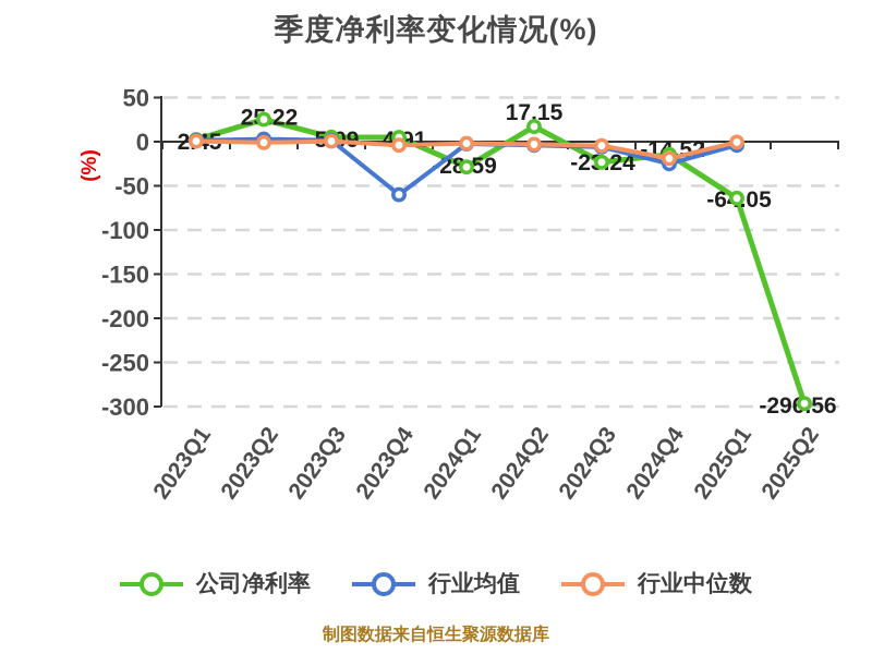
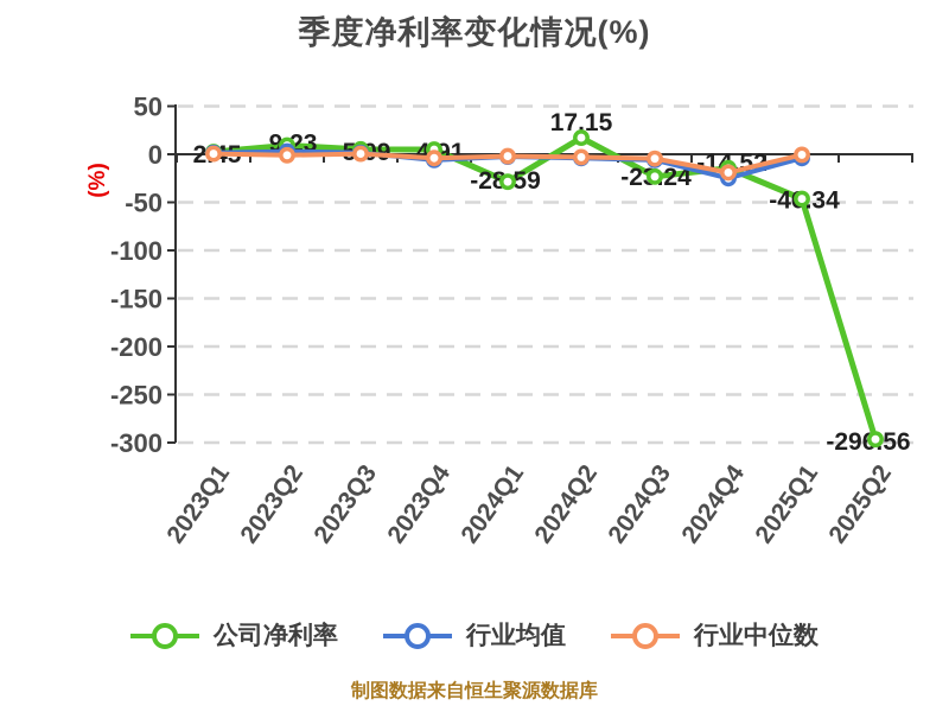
公司净利率/2023Q2: 25.22 -> 9.23
行业均值/2023Q4: -60 -> -10
公司净利率/2025Q1: -64.05 -> -46.34
